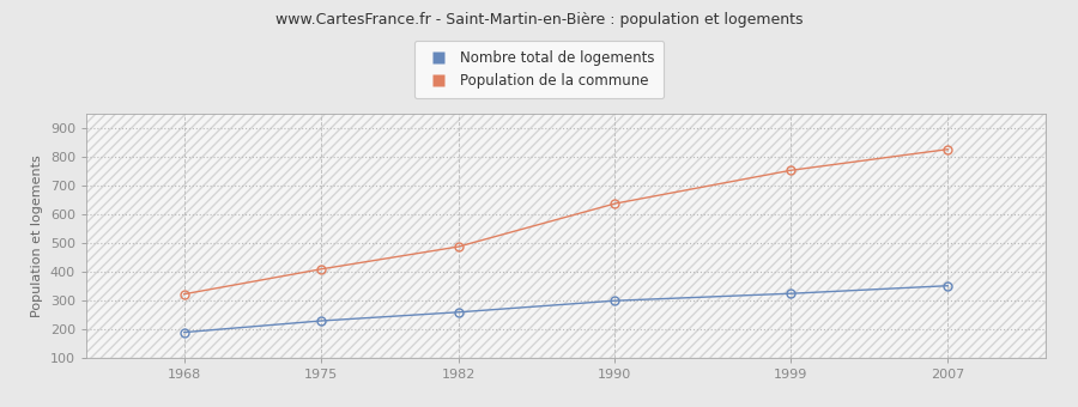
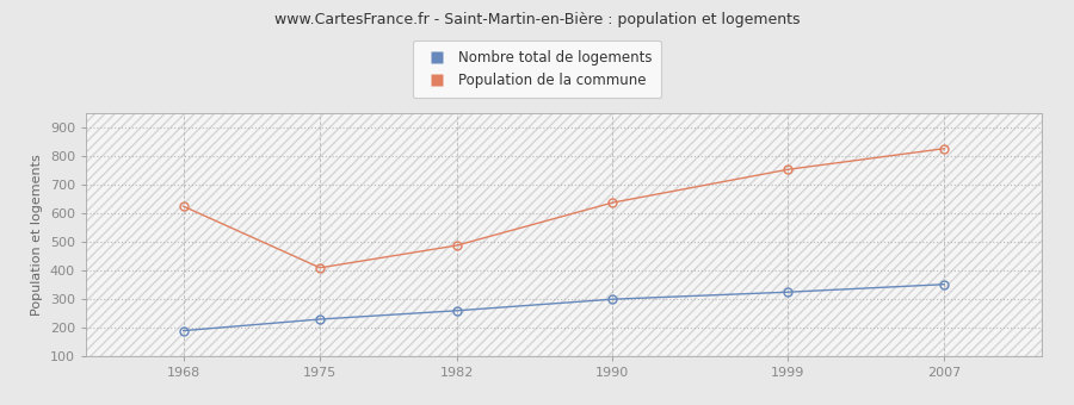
Population de la commune/1968: 323 -> 625
